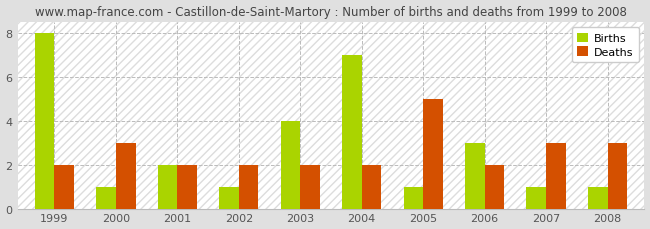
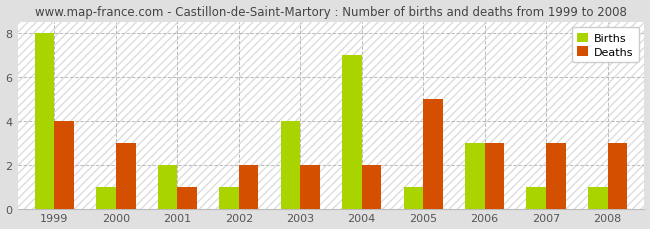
Deaths/1999: 2 -> 4
Deaths/2001: 2 -> 1
Deaths/2006: 2 -> 3
